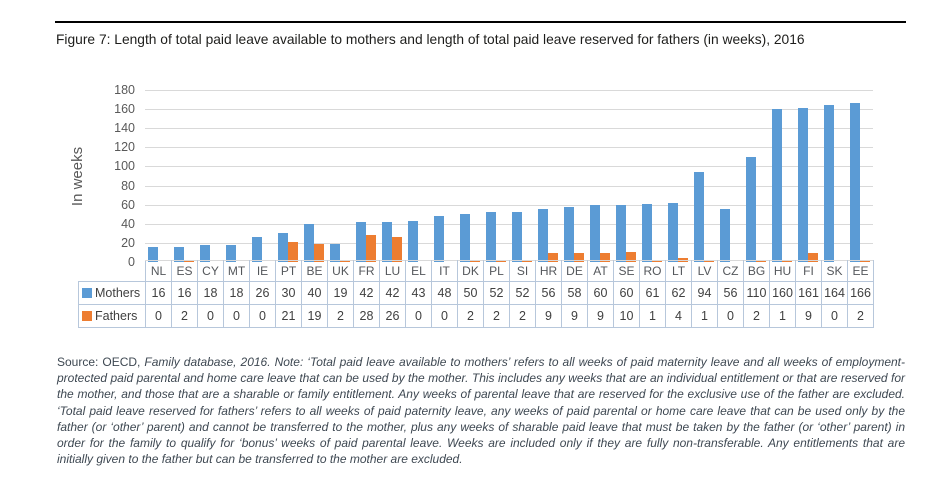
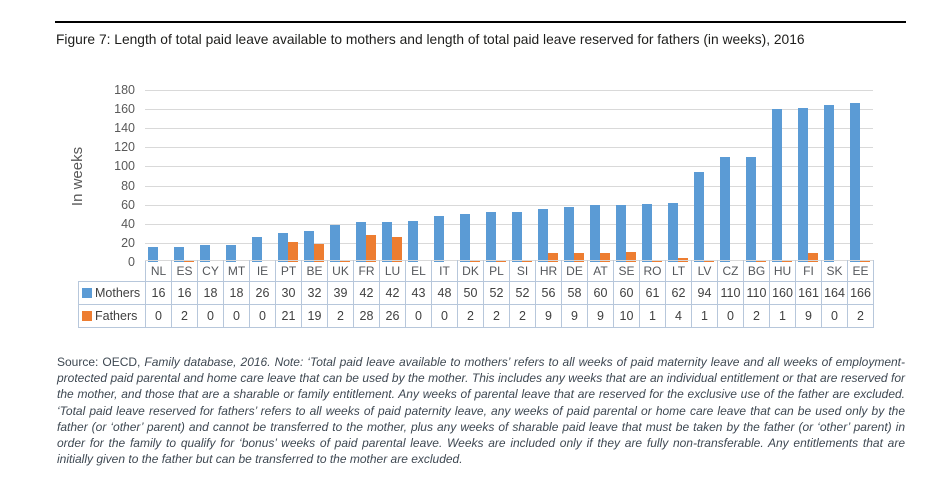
Mothers/BE: 40 -> 32
Mothers/UK: 19 -> 39
Mothers/CZ: 56 -> 110
